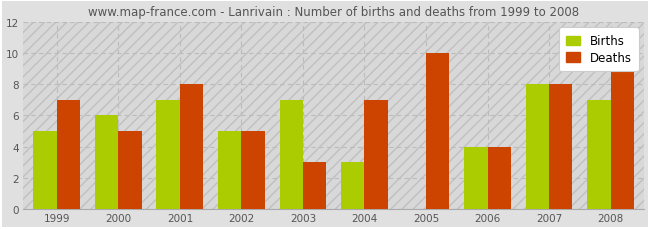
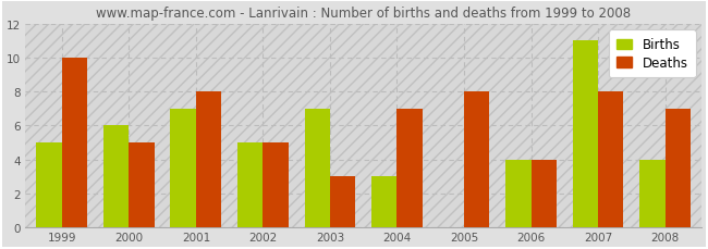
Deaths/1999: 7 -> 10
Deaths/2005: 10 -> 8
Births/2007: 8 -> 11
Births/2008: 7 -> 4
Deaths/2008: 9 -> 7
